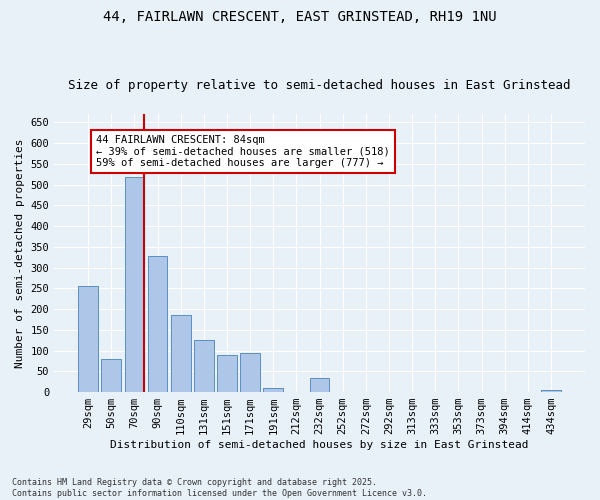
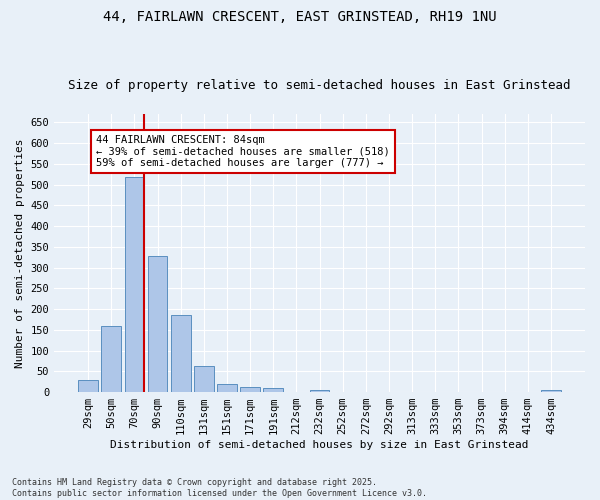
29sqm: 255 -> 28
50sqm: 80 -> 160
131sqm: 125 -> 63
151sqm: 90 -> 20
171sqm: 95 -> 13
232sqm: 35 -> 5
